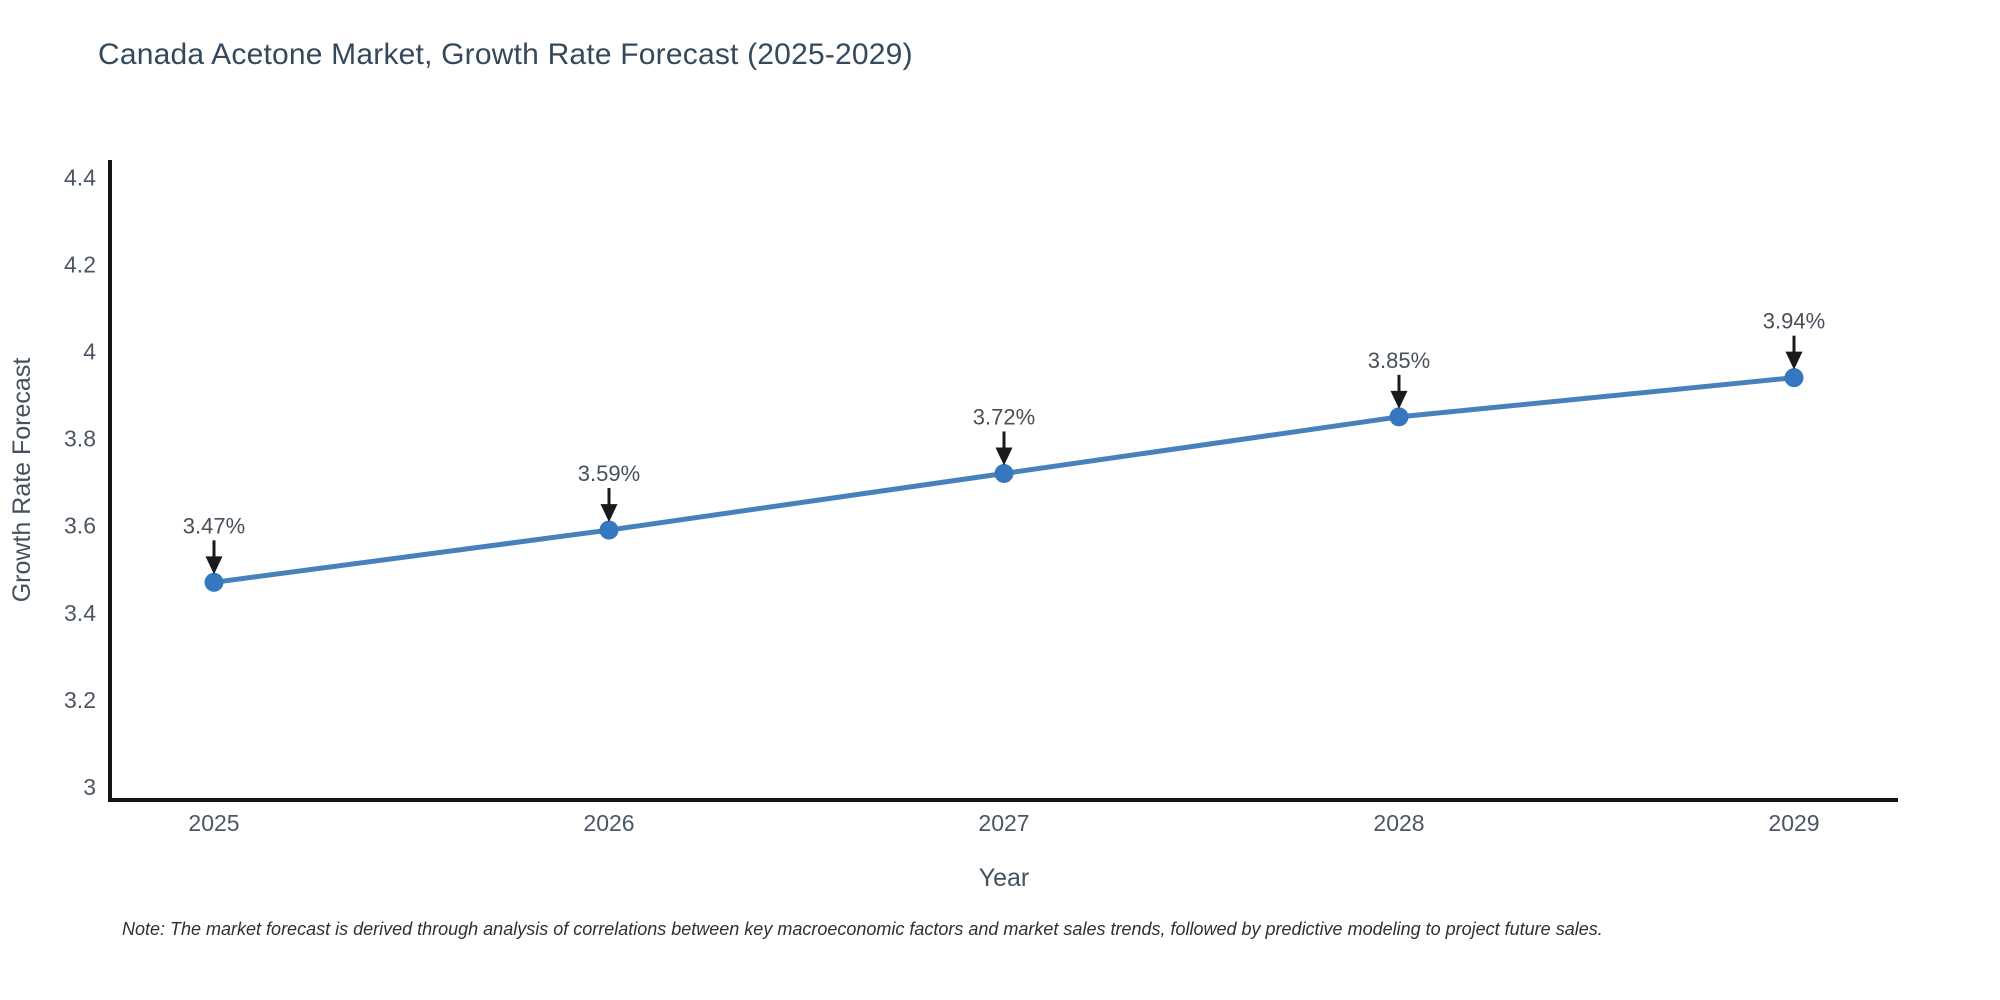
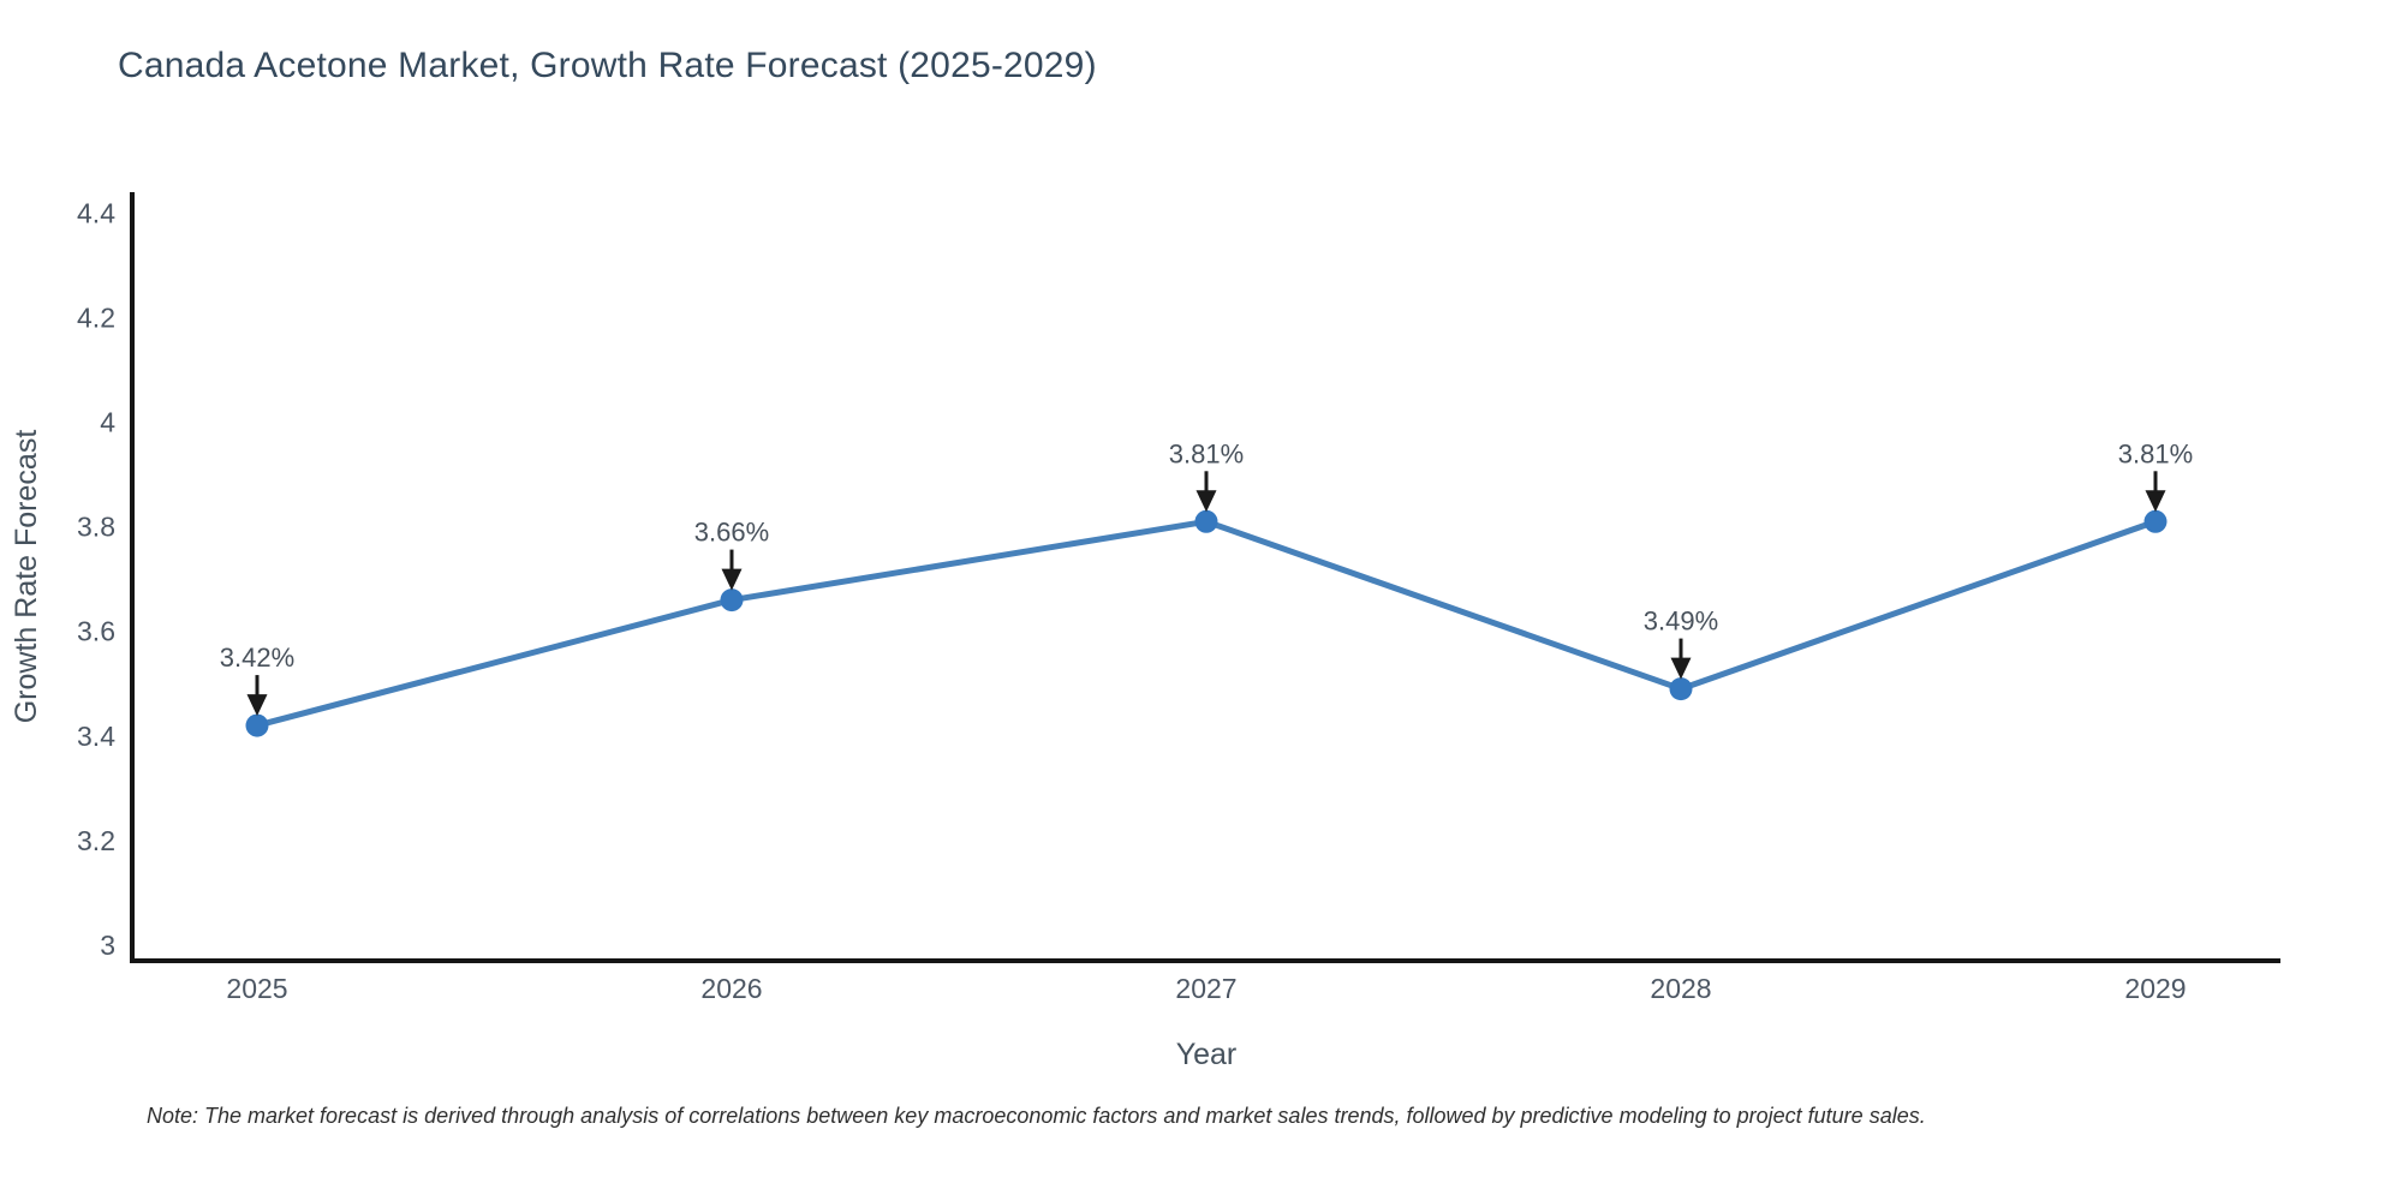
2025: 3.47% -> 3.42%
2026: 3.59% -> 3.66%
2027: 3.72% -> 3.81%
2028: 3.85% -> 3.49%
2029: 3.94% -> 3.81%
